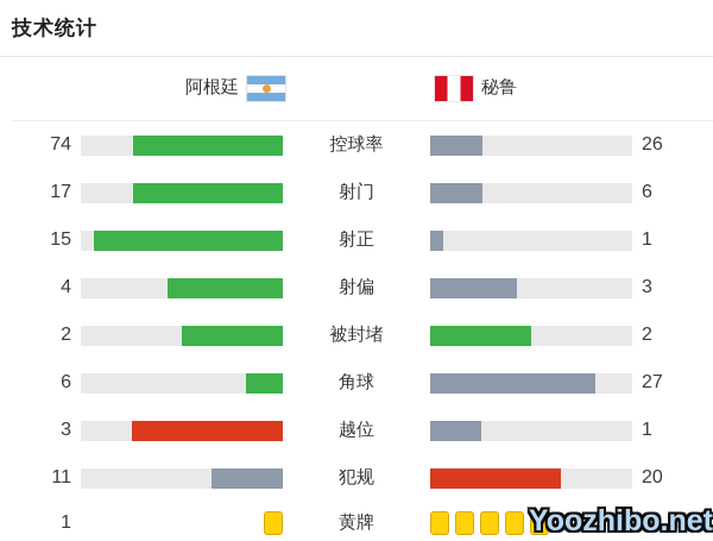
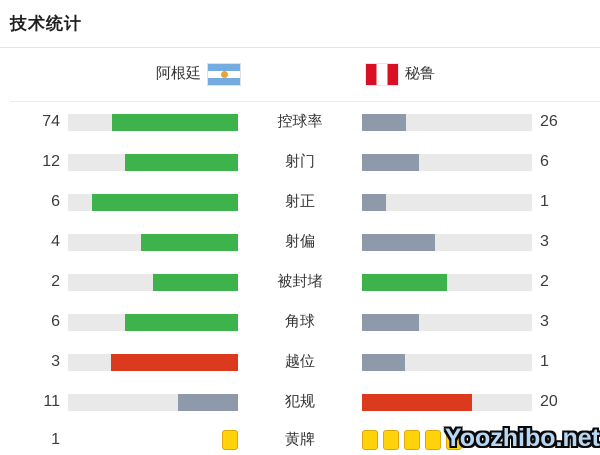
阿根廷/射门: 17 -> 12
阿根廷/射正: 15 -> 6
秘鲁/角球: 27 -> 3
